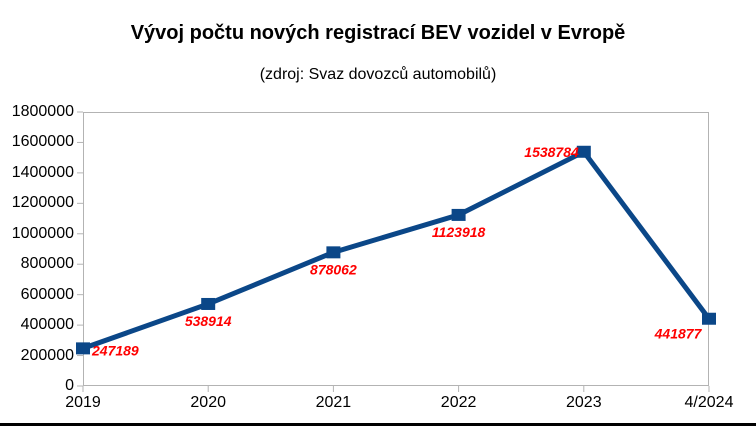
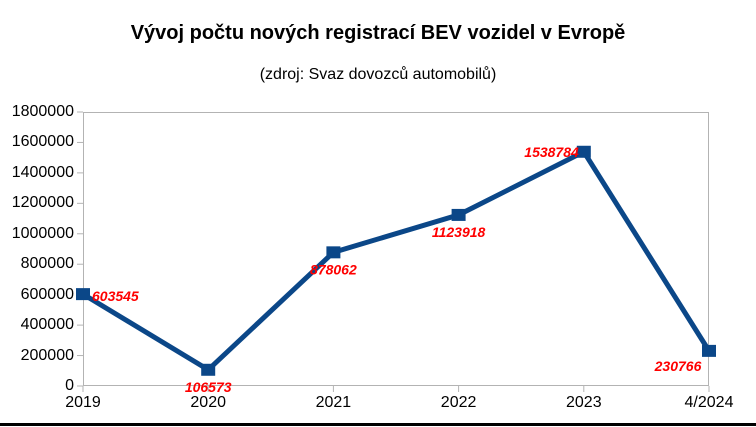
2019: 247189 -> 603545
2020: 538914 -> 106573
4/2024: 441877 -> 230766
